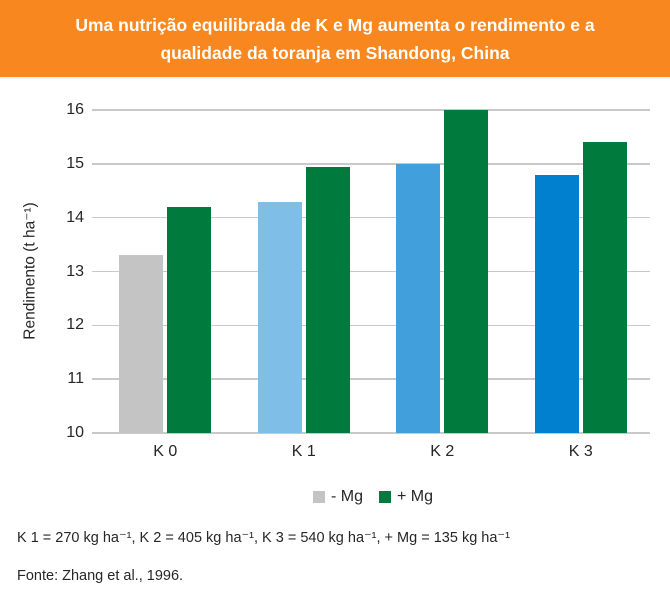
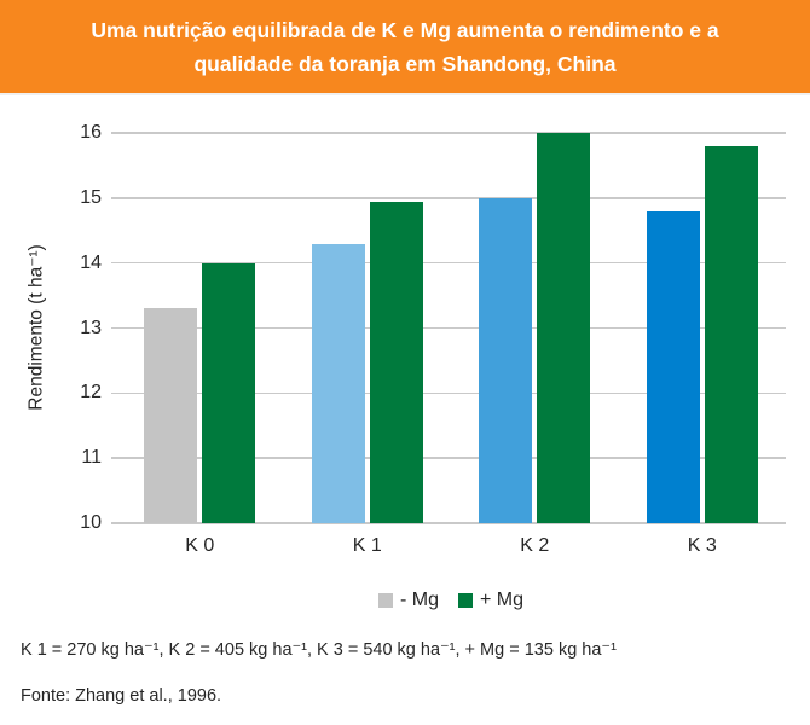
+ Mg/K 0: 14.2 -> 14.0
+ Mg/K 3: 15.4 -> 15.8
